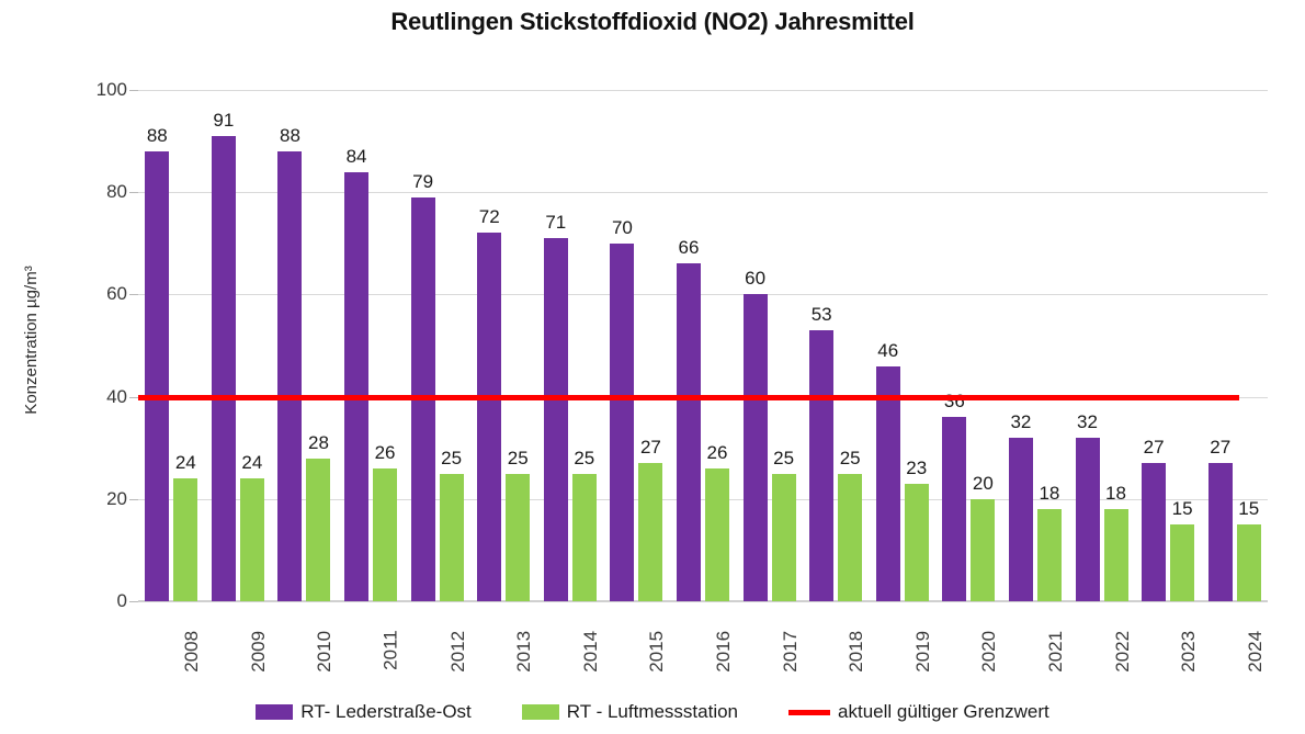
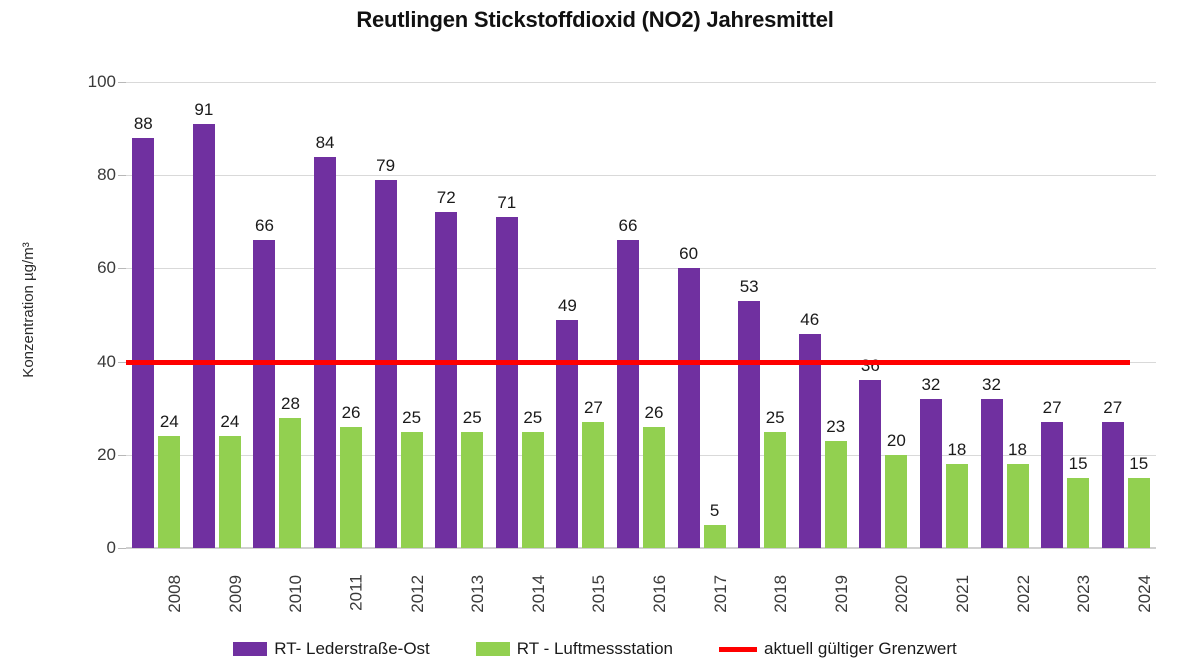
RT- Lederstraße-Ost/2010: 88 -> 66
RT- Lederstraße-Ost/2015: 70 -> 49
RT - Luftmessstation/2017: 25 -> 5
